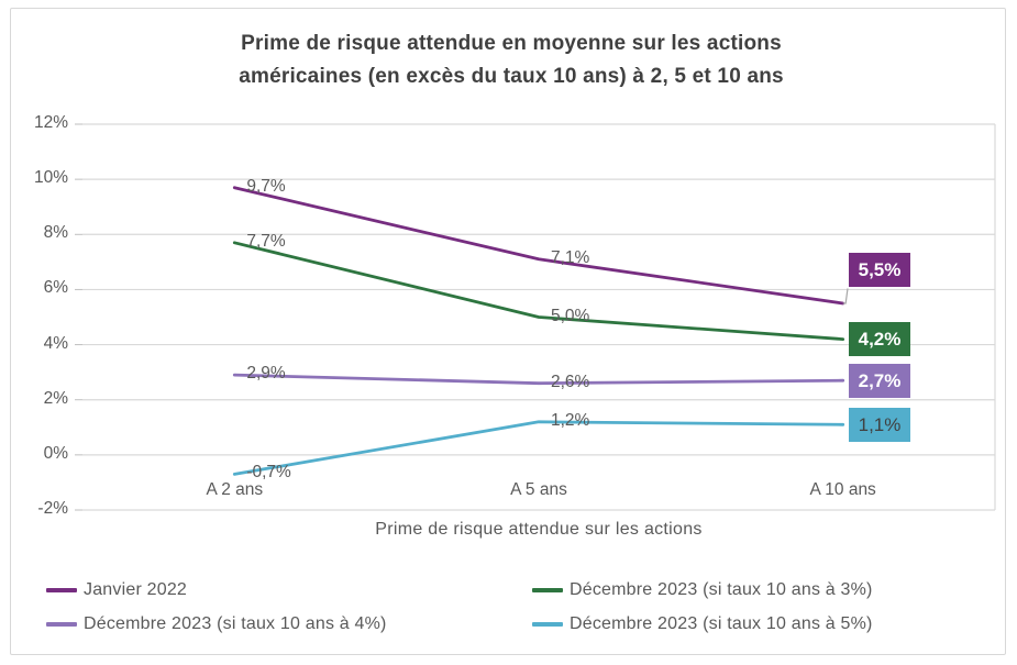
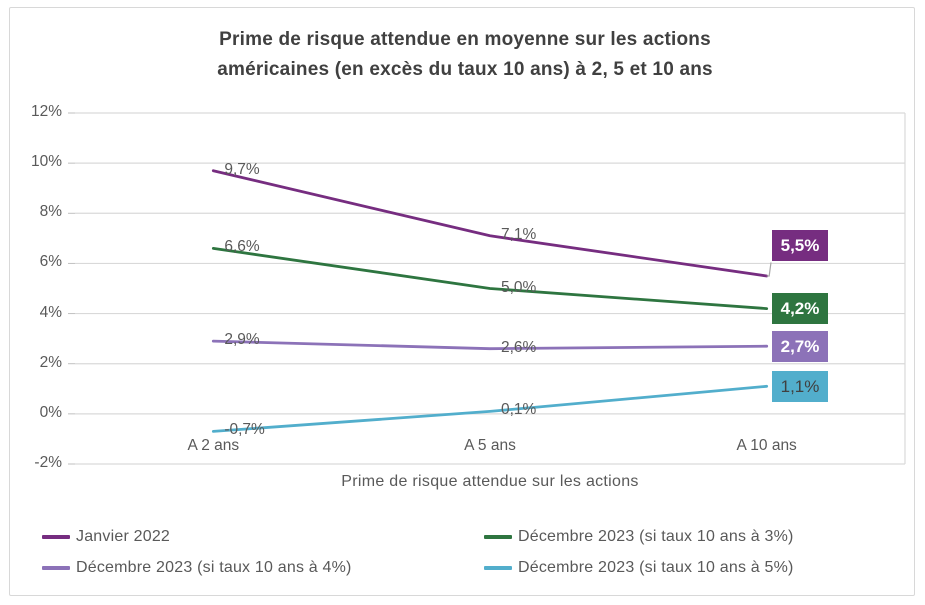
Décembre 2023 (si taux 10 ans à 3%)/A 2 ans: 7,7% -> 6,6%
Décembre 2023 (si taux 10 ans à 5%)/A 5 ans: 1,2% -> 0,1%
